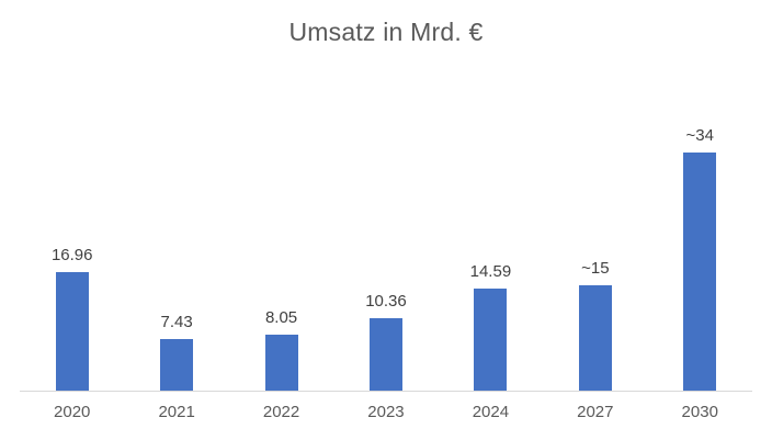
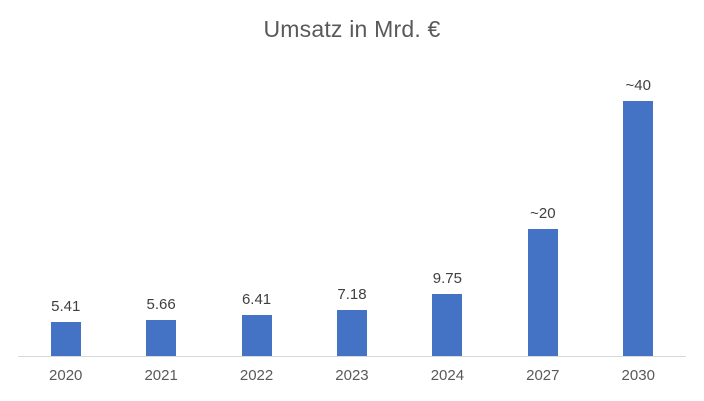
2020: 16.96 -> 5.41
2021: 7.43 -> 5.66
2022: 8.05 -> 6.41
2023: 10.36 -> 7.18
2024: 14.59 -> 9.75
2027: 15 -> 20
2030: 34 -> 40
